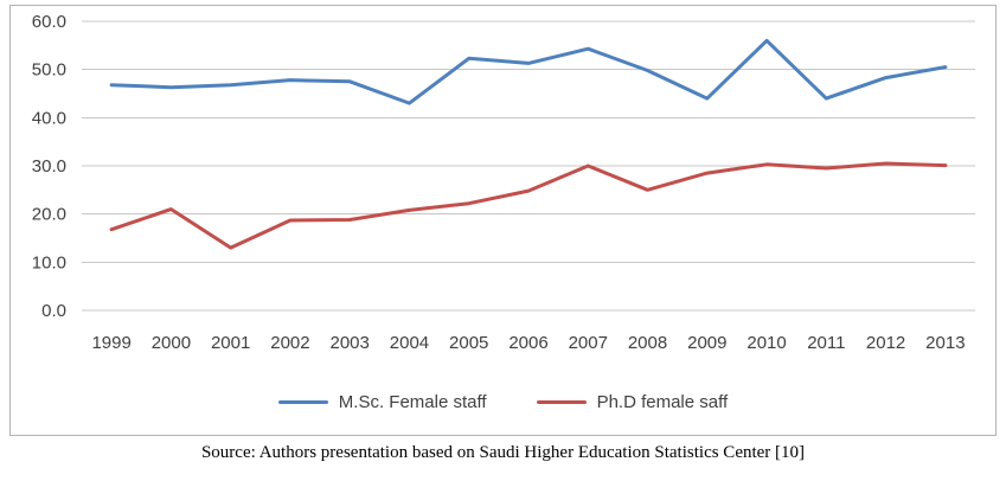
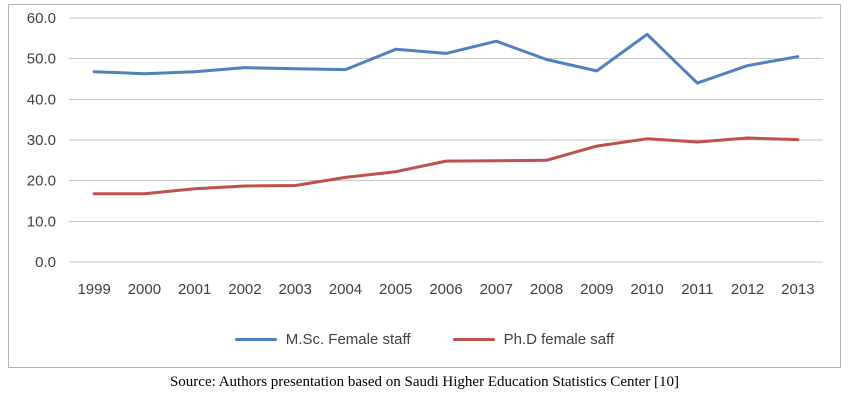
Ph.D female saff/2000: 21 -> 17
Ph.D female saff/2001: 13 -> 18
M.Sc. Female staff/2004: 43 -> 47
Ph.D female saff/2007: 30 -> 25
M.Sc. Female staff/2009: 44 -> 47
